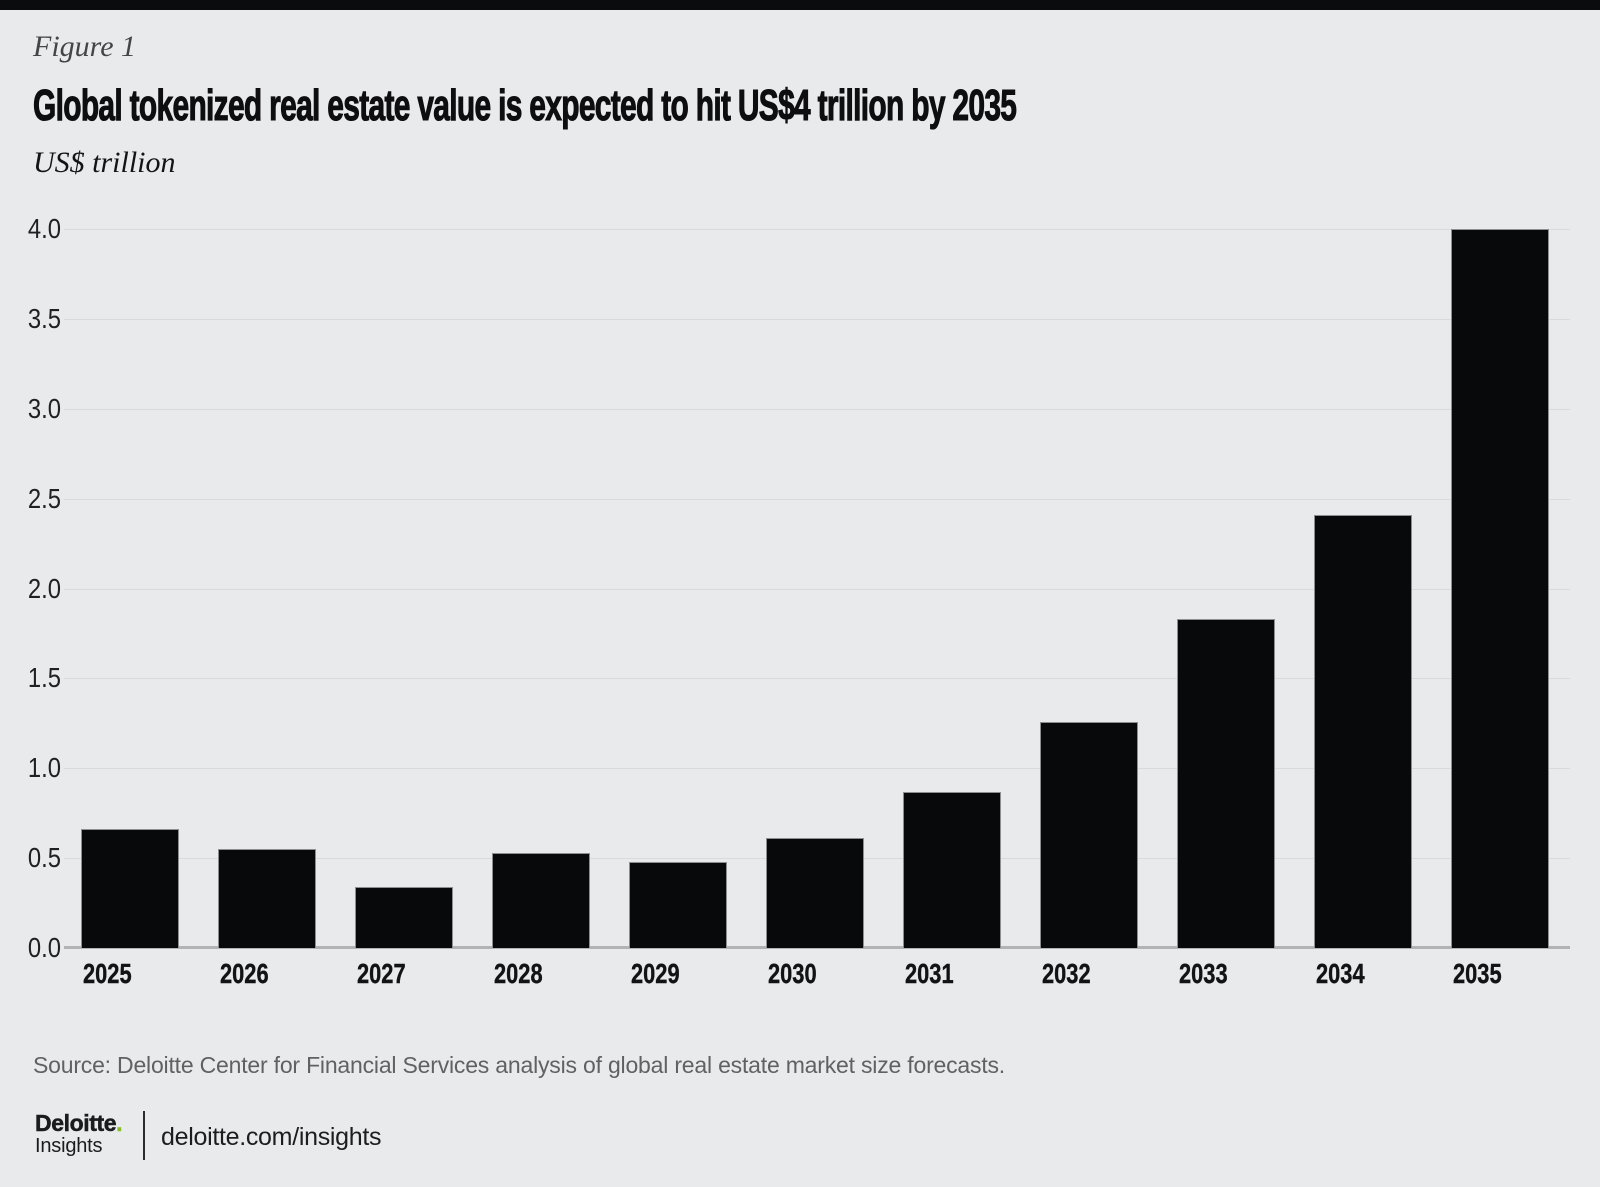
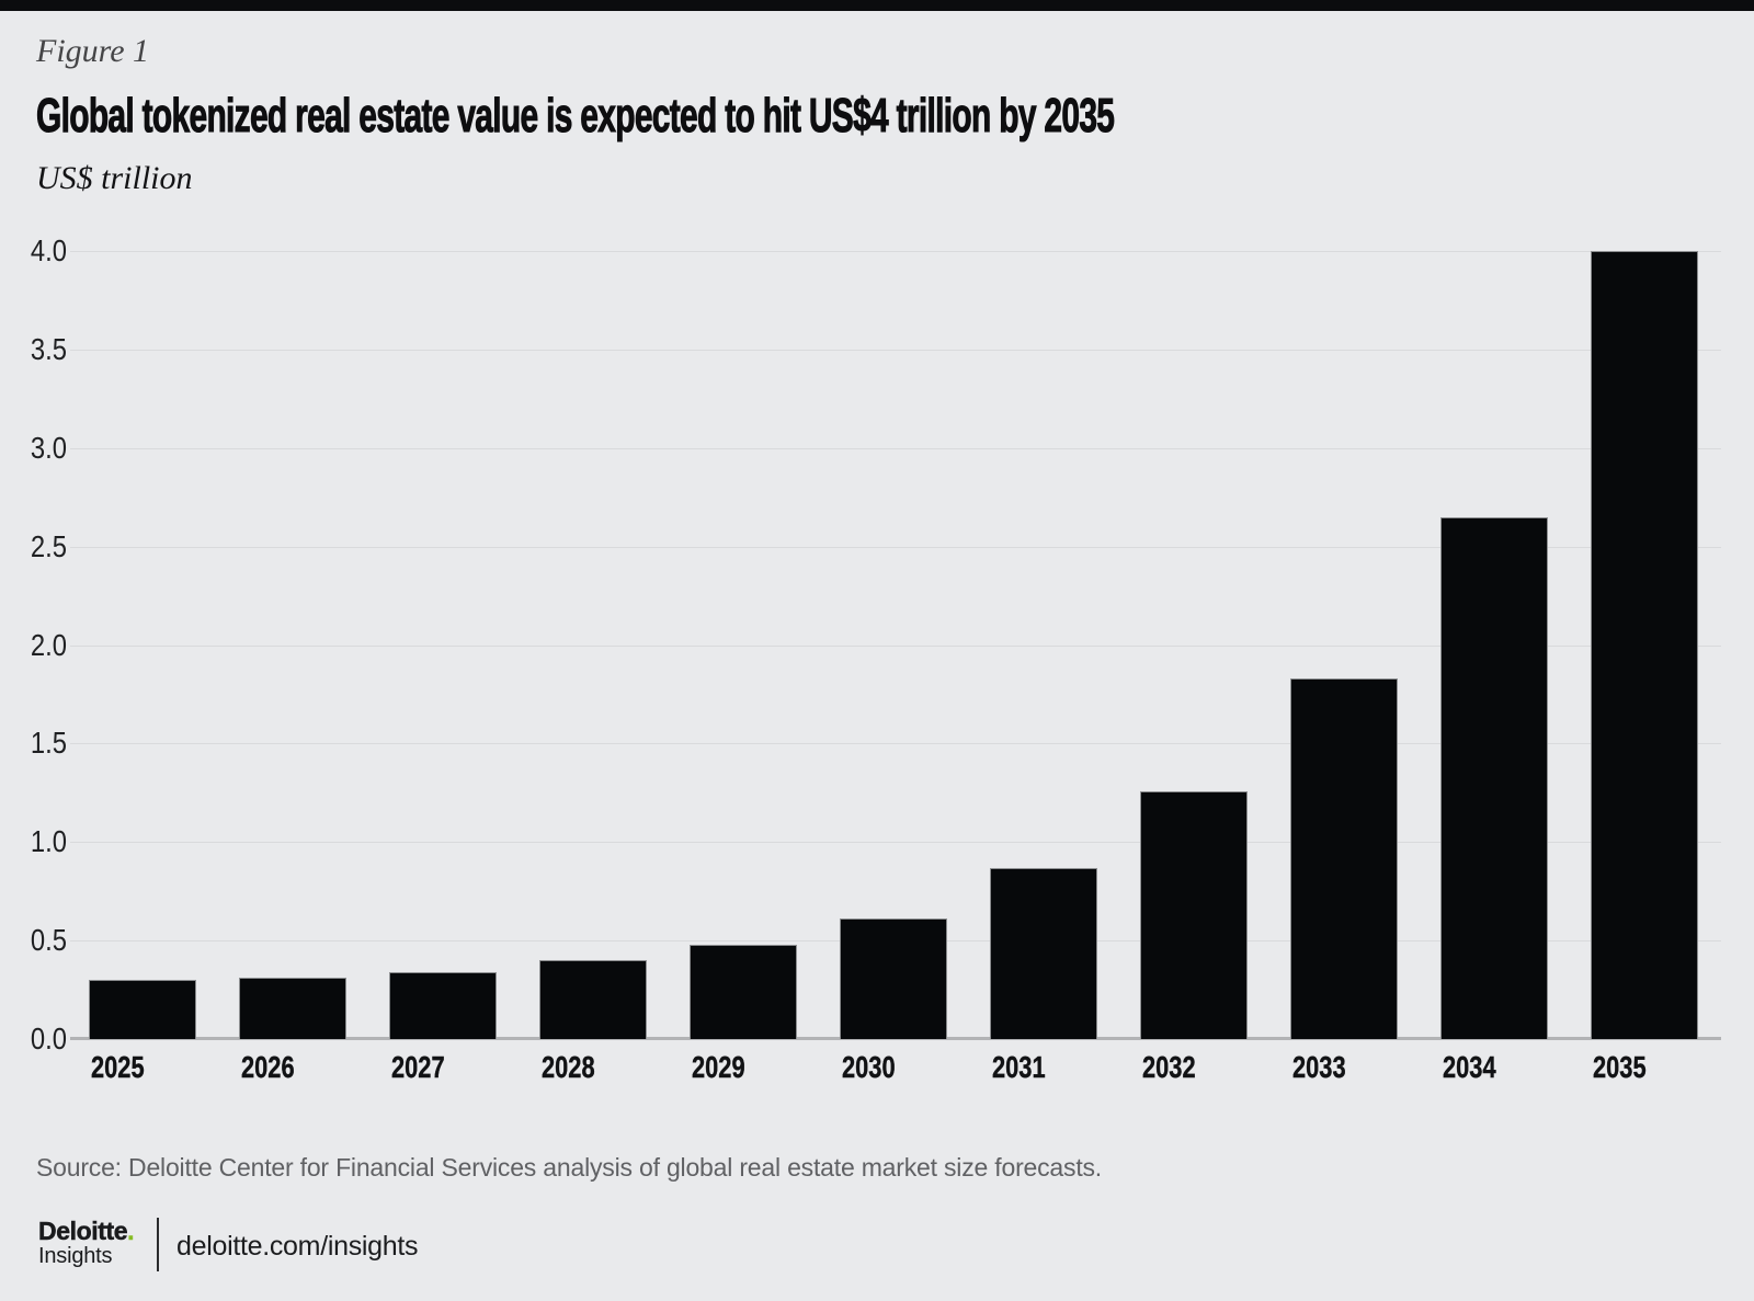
2025: 0.66 -> 0.30
2026: 0.55 -> 0.31
2028: 0.53 -> 0.40
2034: 2.41 -> 2.65
